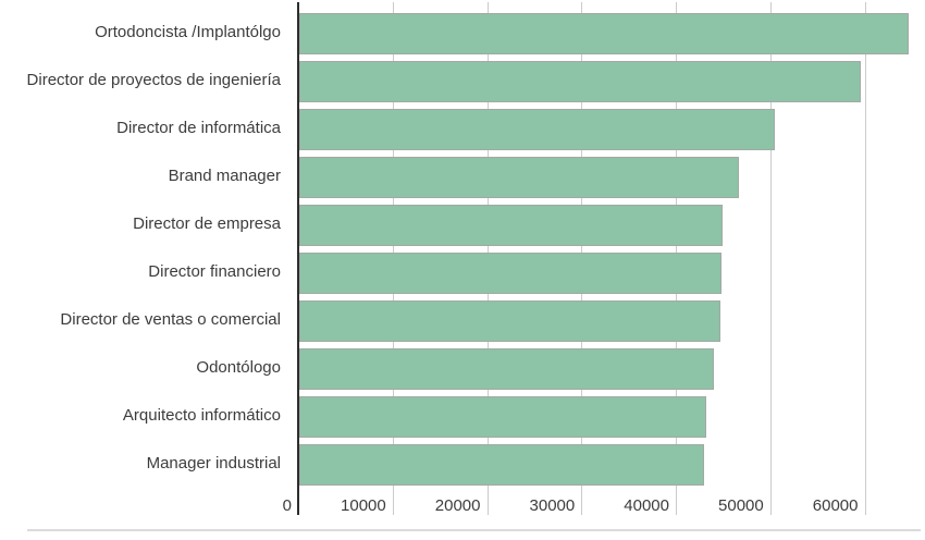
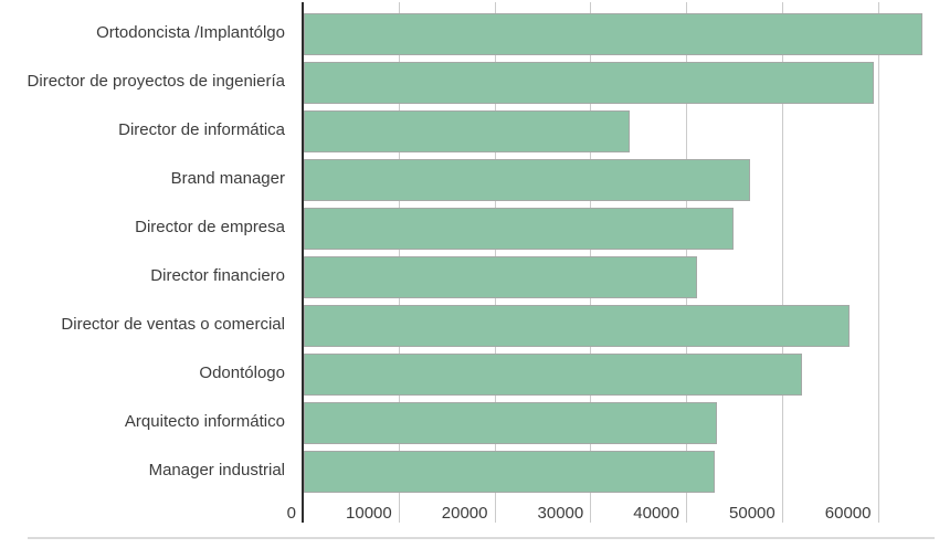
Director de informática: 50000 -> 34000
Director financiero: 45000 -> 41000
Director de ventas o comercial: 45000 -> 57000
Odontólogo: 44000 -> 52000
